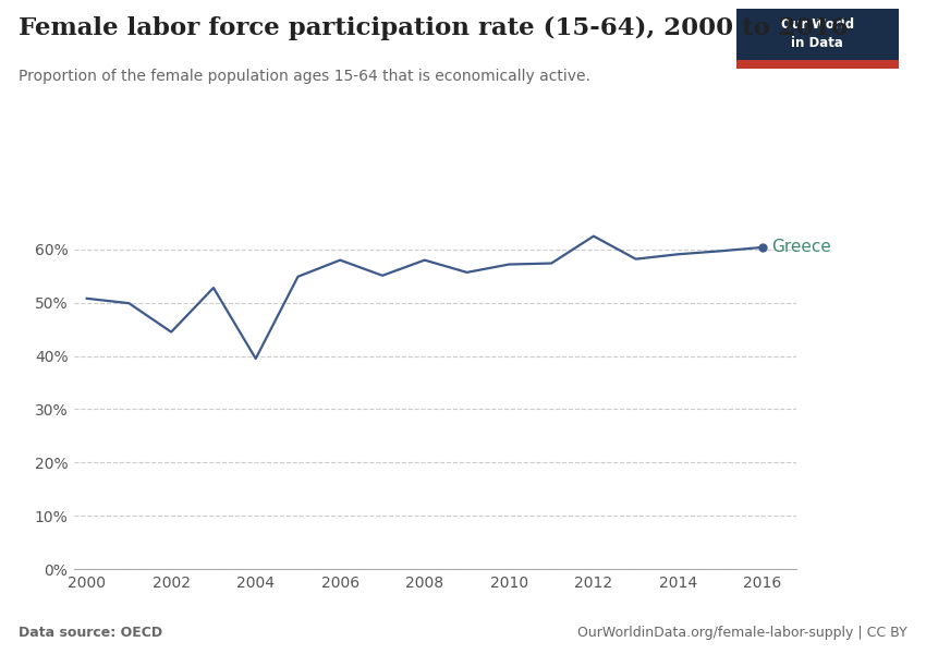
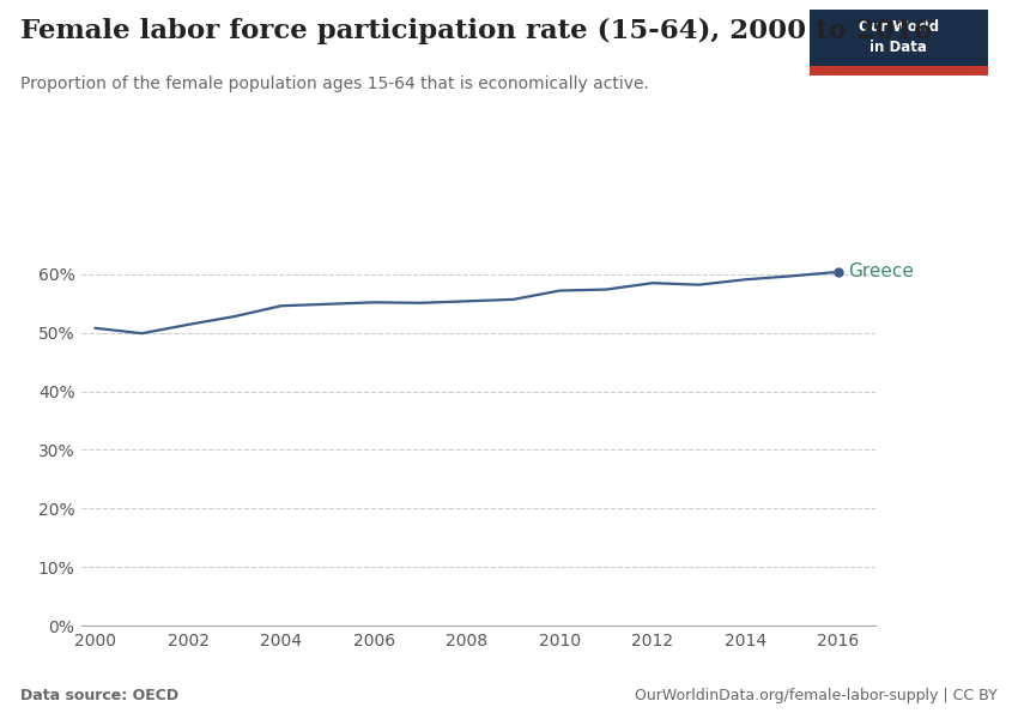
2002: 44.5% -> 51.4%
2004: 39.5% -> 54.6%
2006: 58.0% -> 55.2%
2008: 58.0% -> 55.4%
2012: 62.5% -> 58.5%
